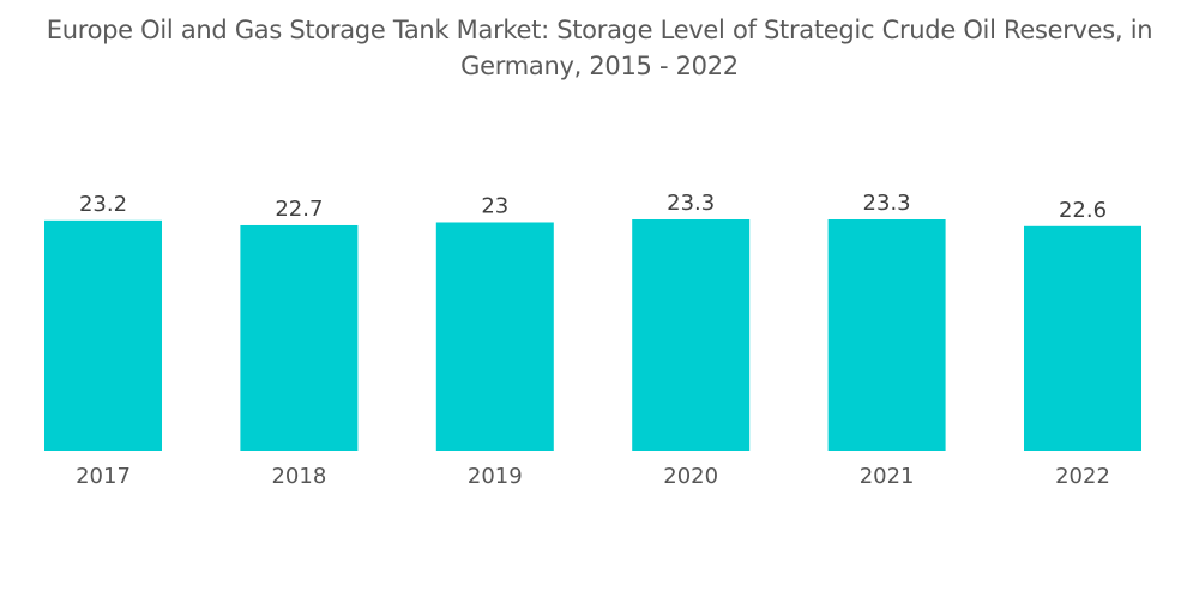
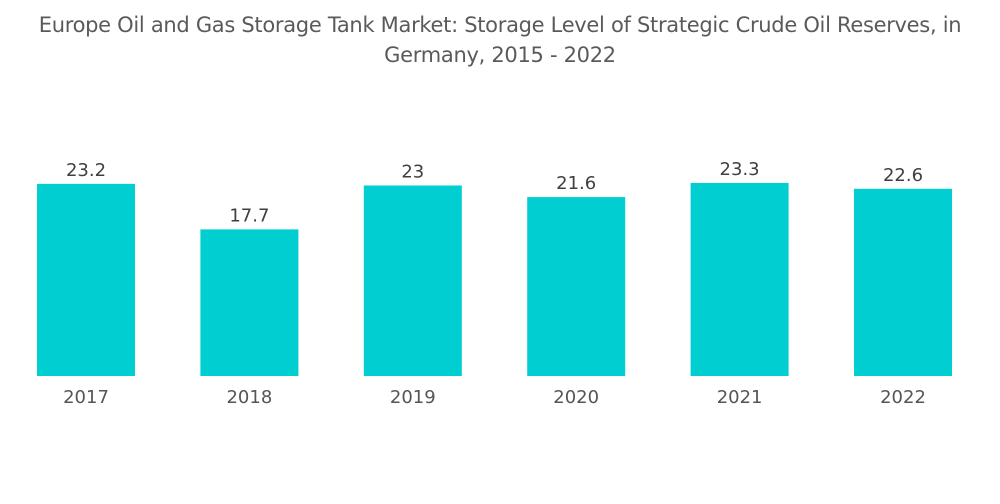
2018: 22.7 -> 17.7
2020: 23.3 -> 21.6
